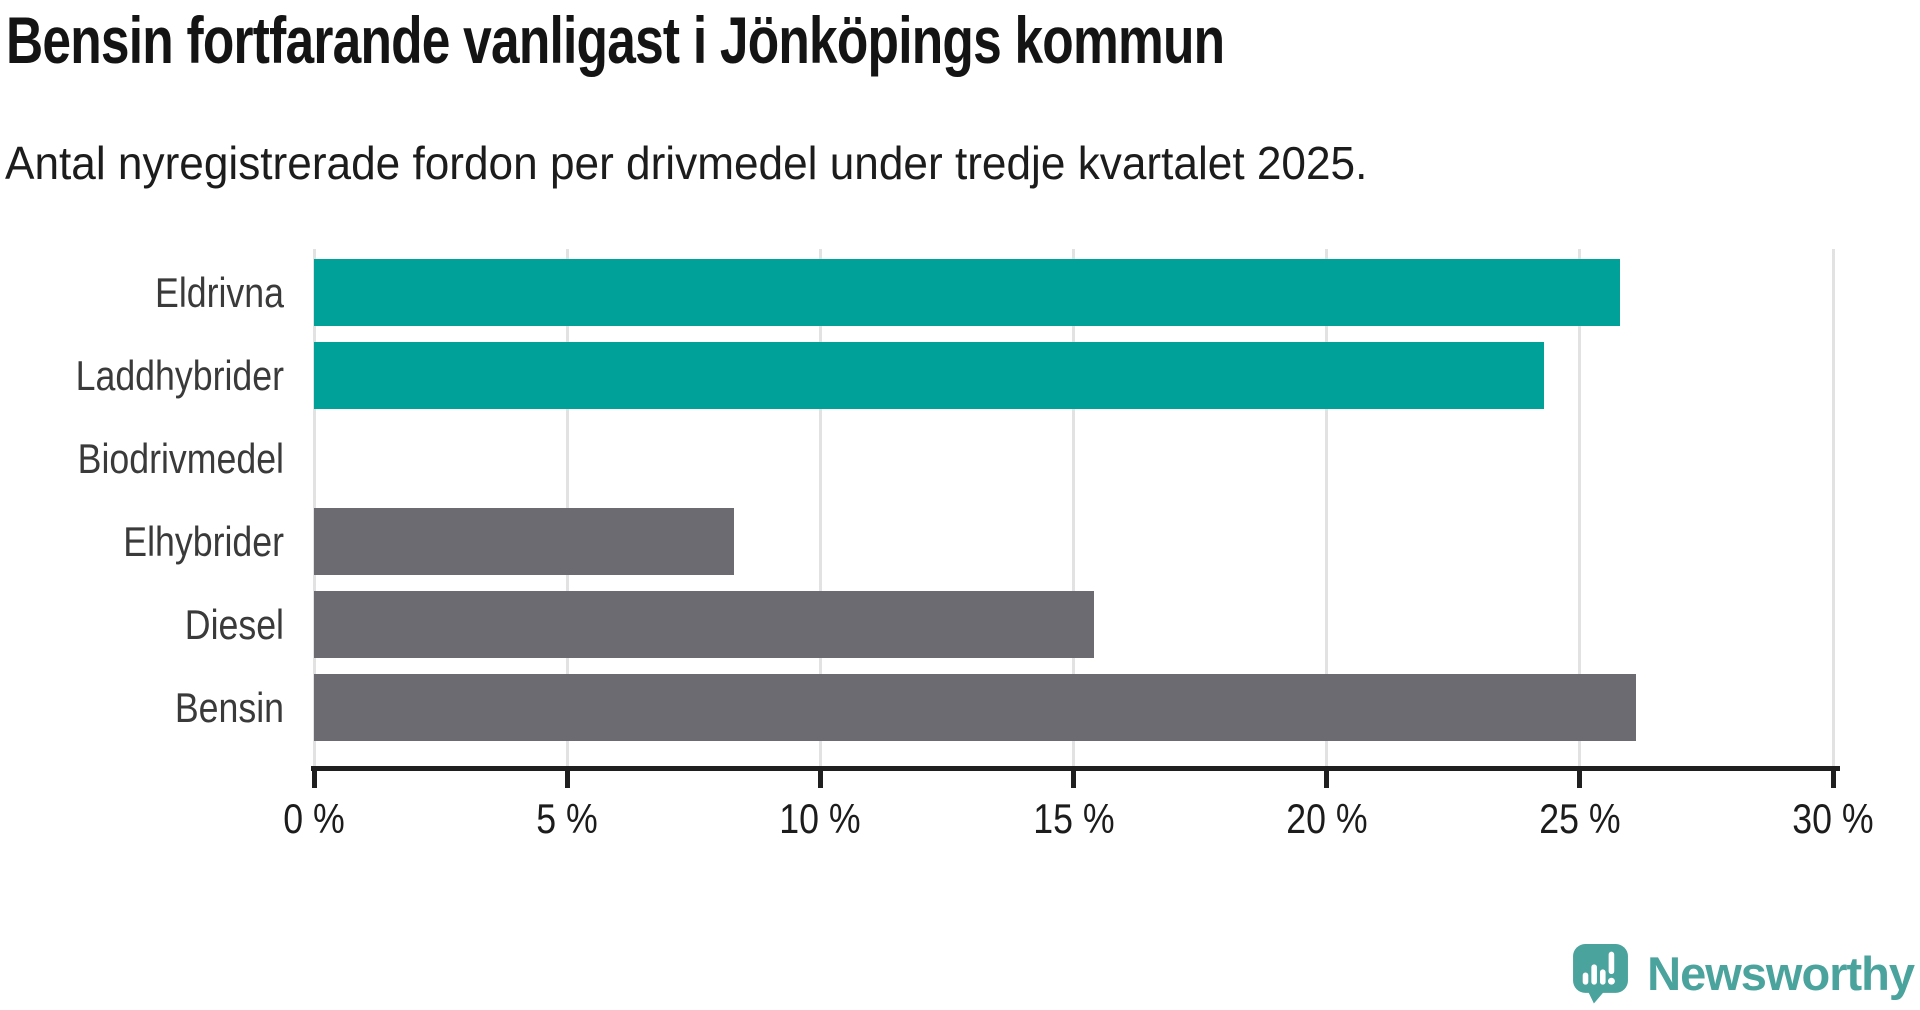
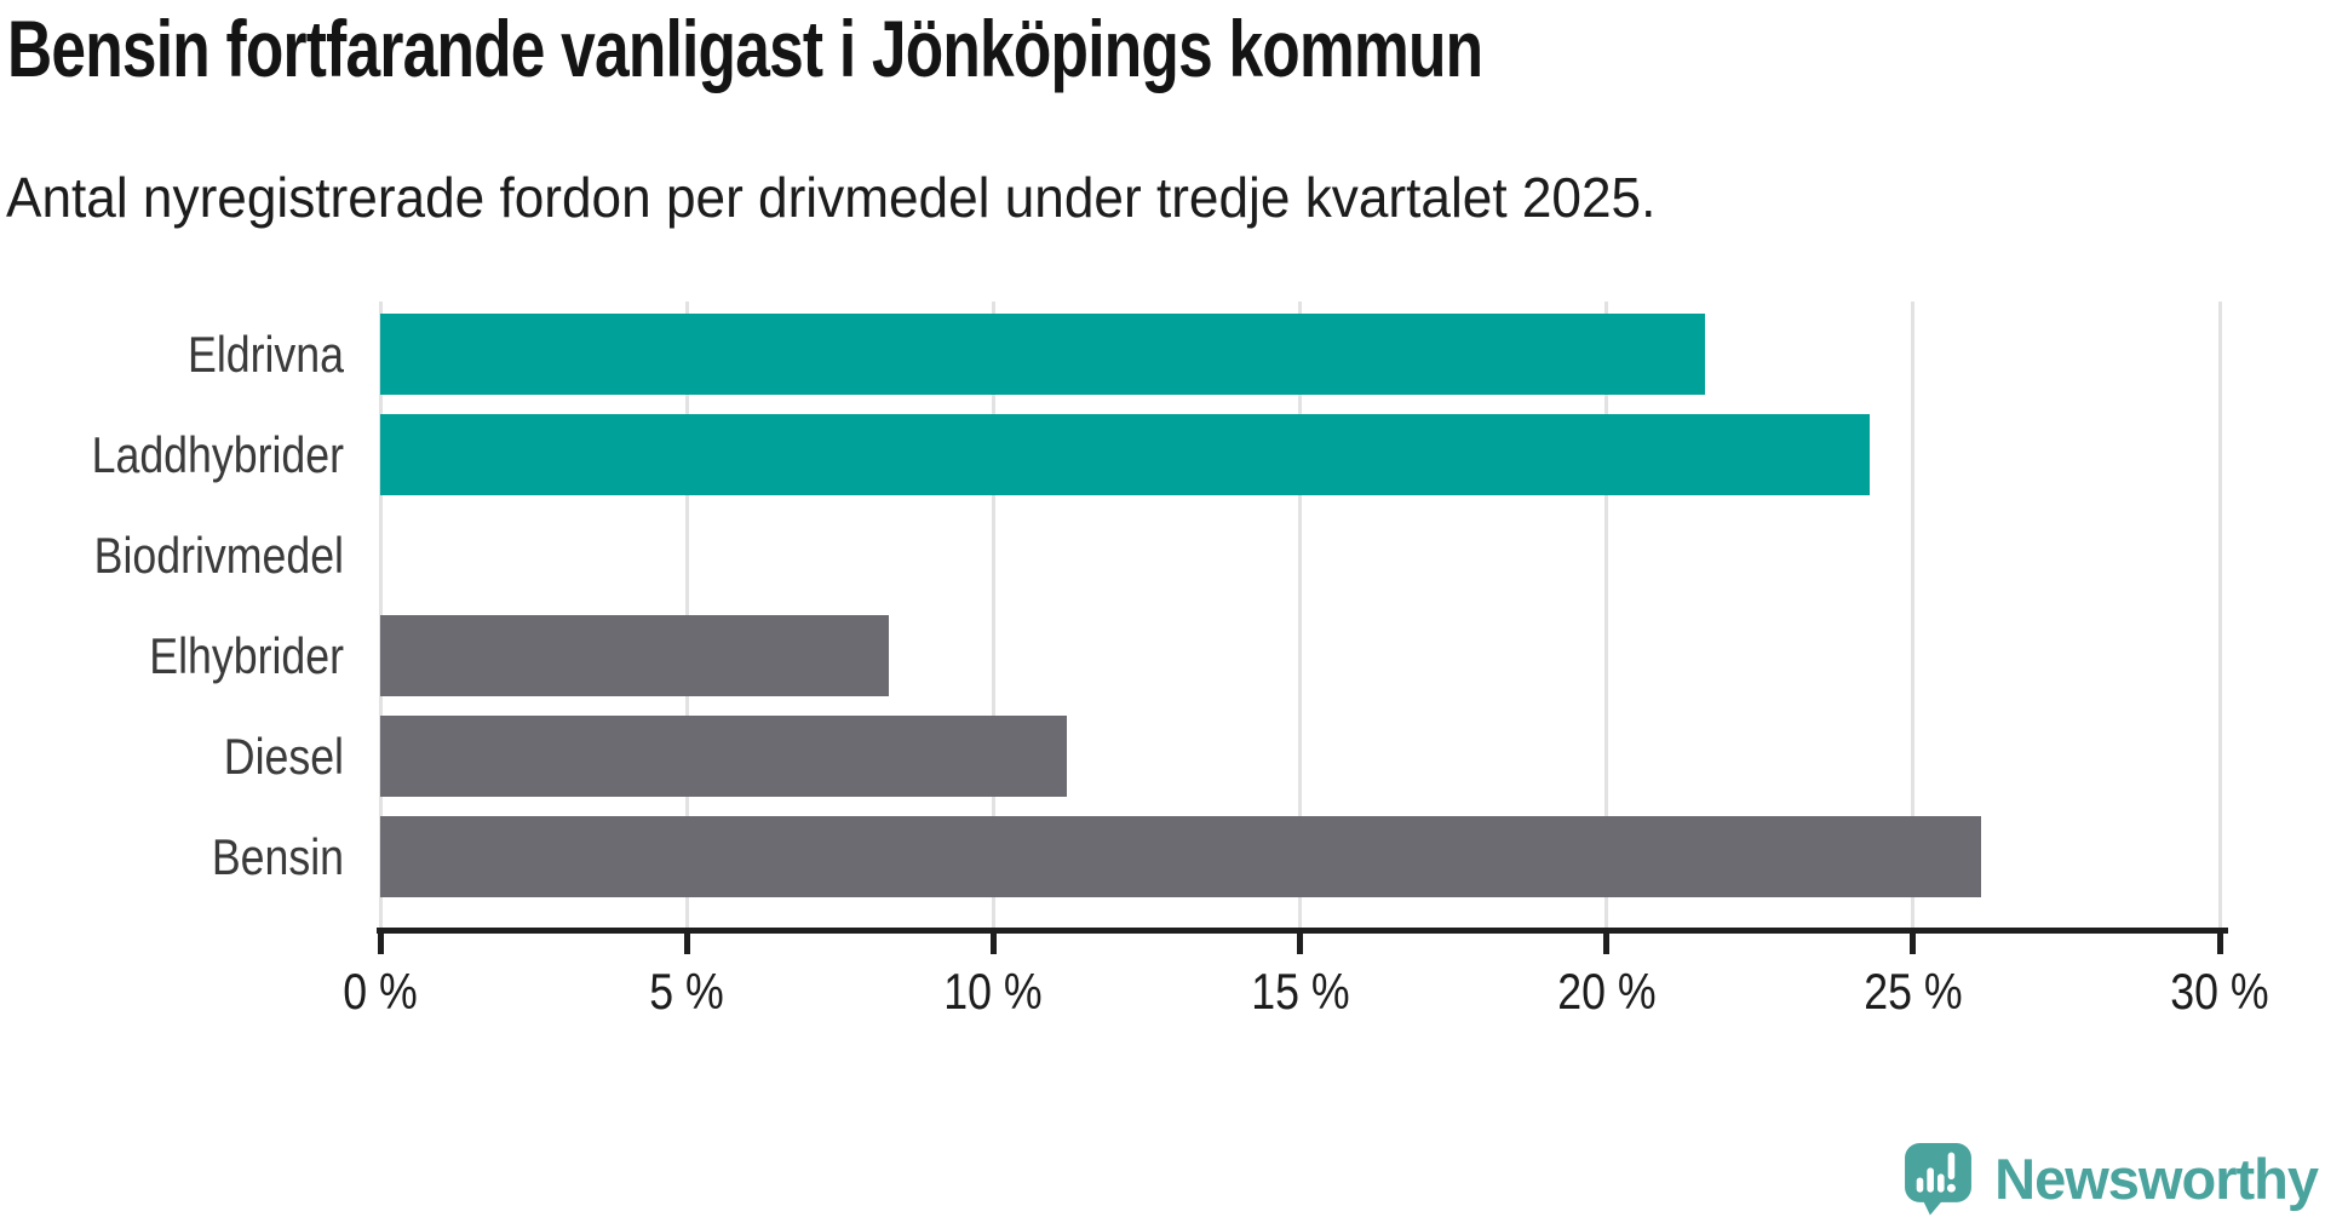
Eldrivna: 25.8% -> 21.6%
Diesel: 15.4% -> 11.2%
